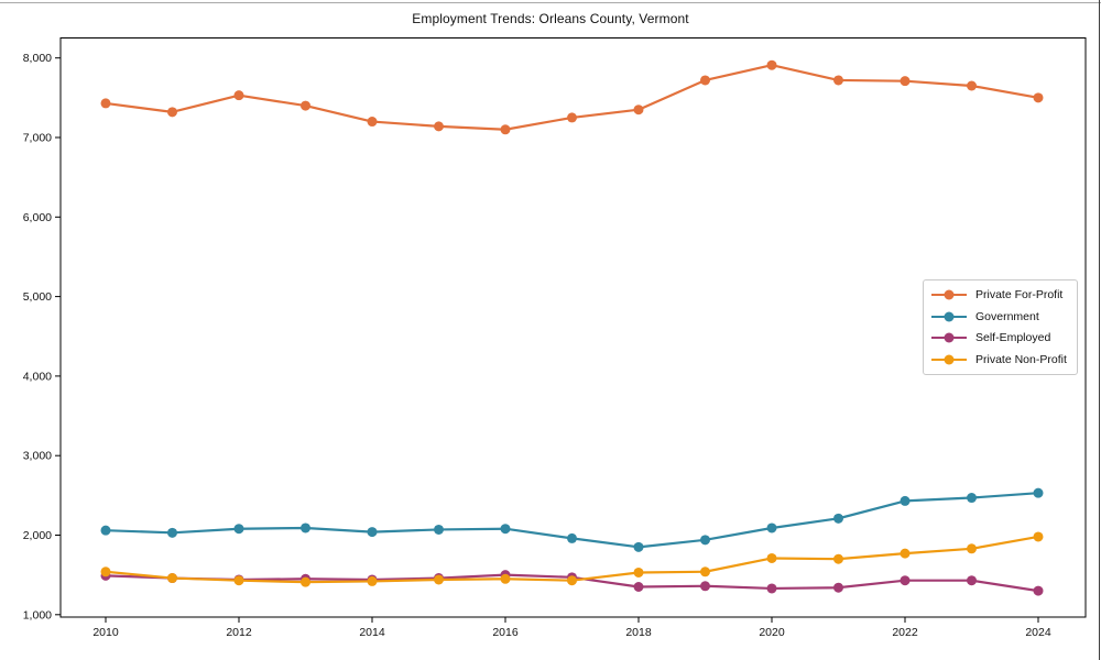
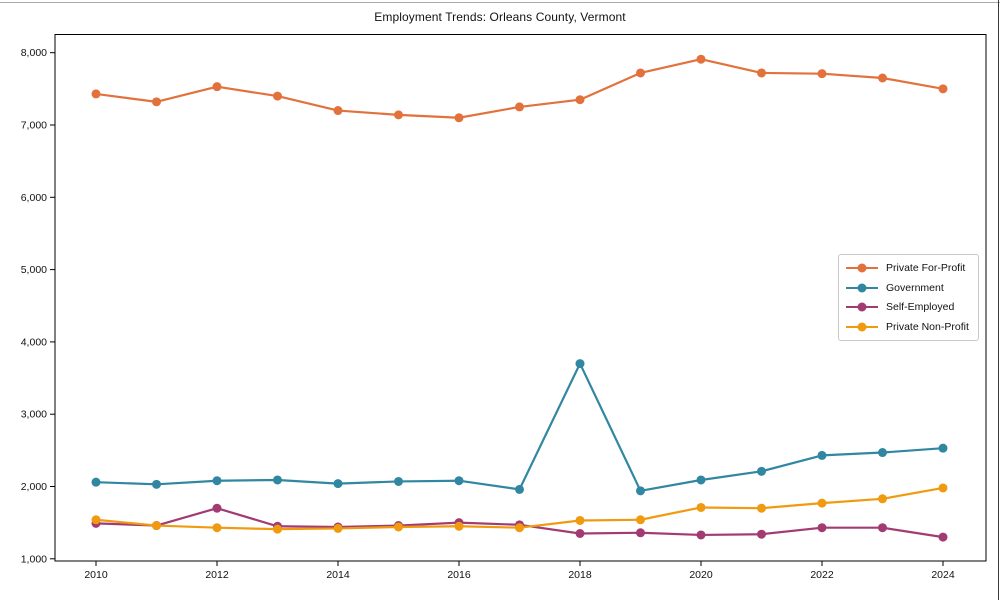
Self-Employed/2012: 1400 -> 1700
Government/2018: 1800 -> 3700
